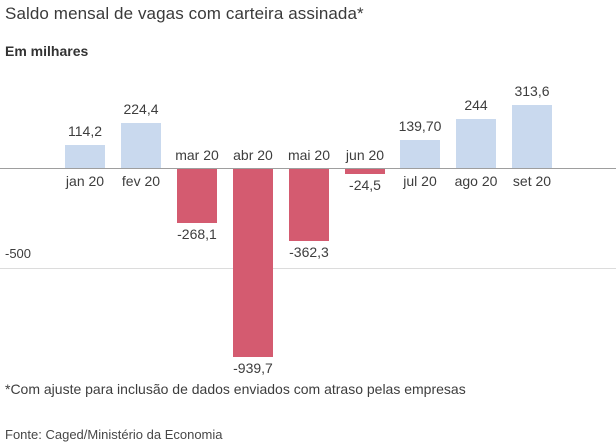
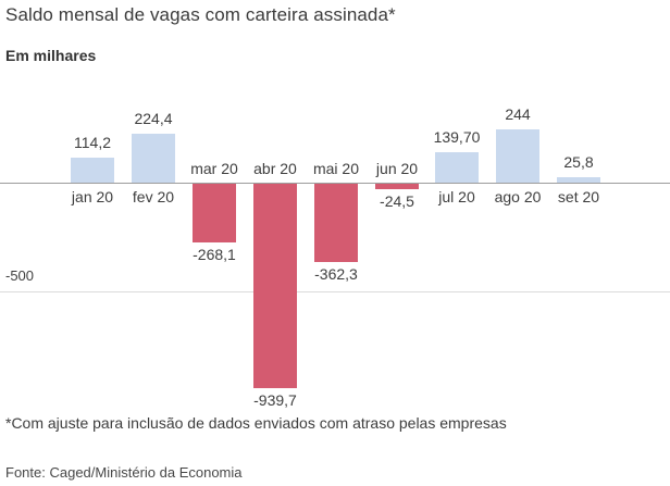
set 20: 313,6 -> 25,8
